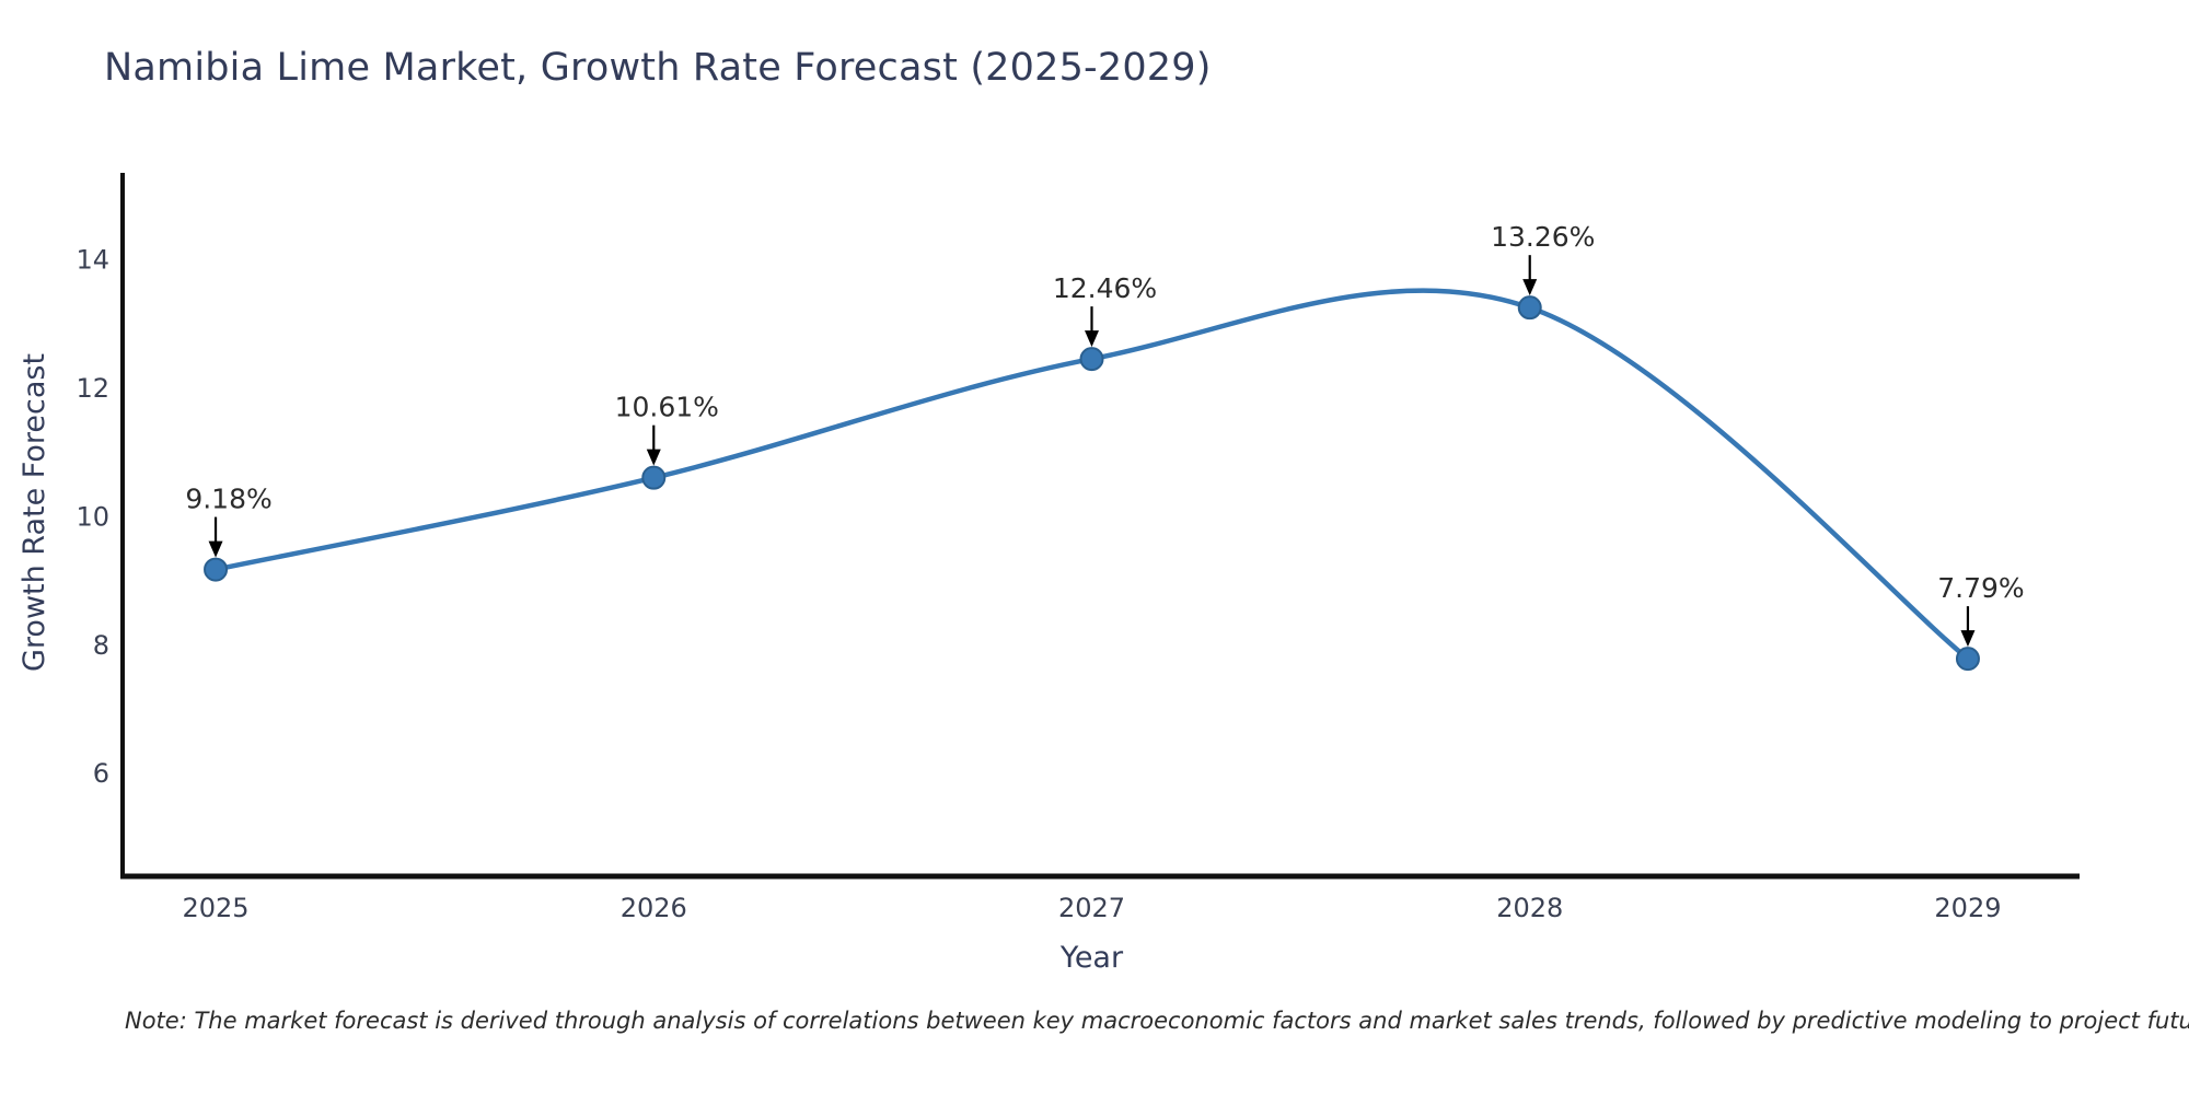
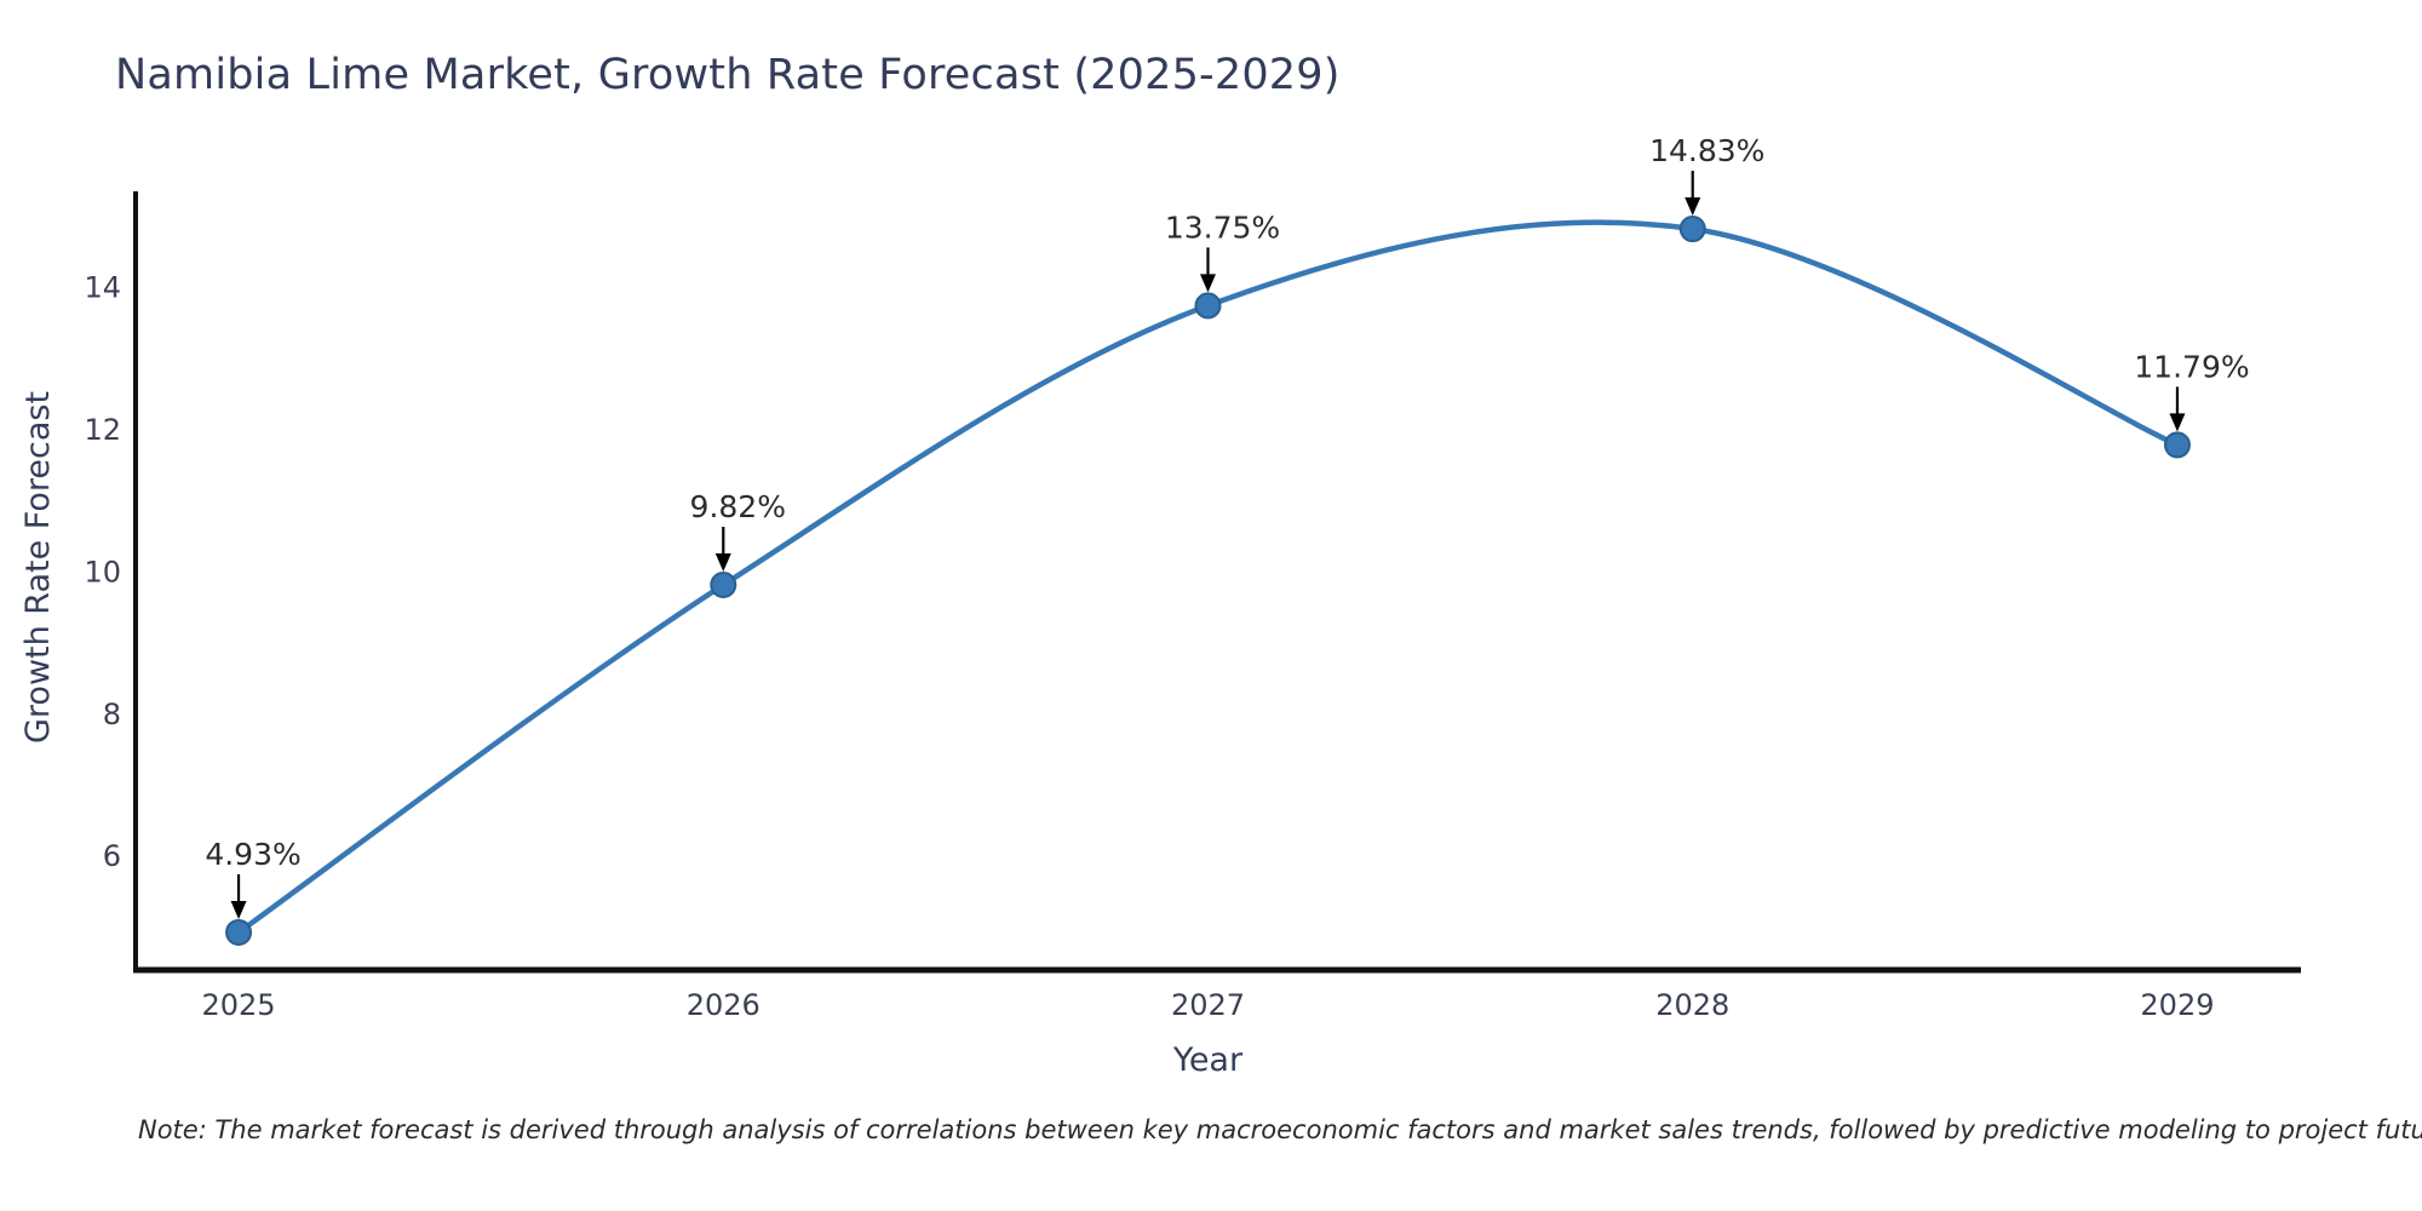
2025: 9.18% -> 4.93%
2026: 10.61% -> 9.82%
2027: 12.46% -> 13.75%
2028: 13.26% -> 14.83%
2029: 7.79% -> 11.79%
